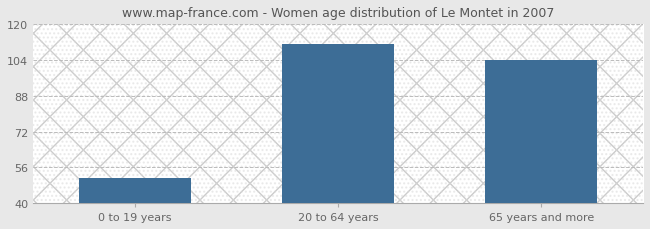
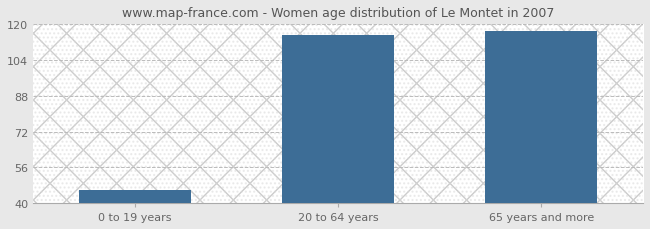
0 to 19 years: 51 -> 46
20 to 64 years: 111 -> 115
65 years and more: 104 -> 117
